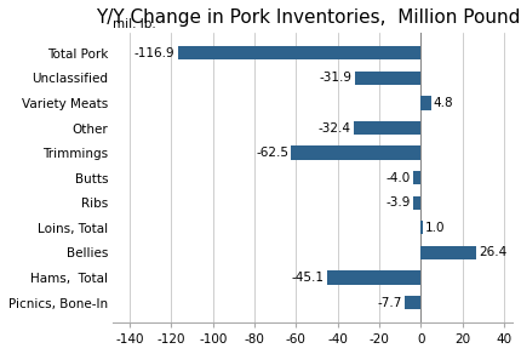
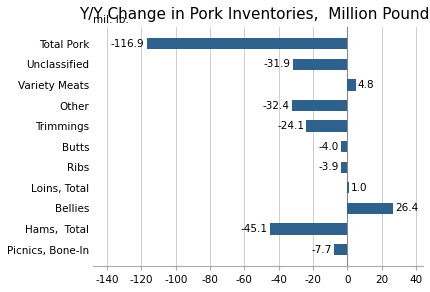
Trimmings: -62.5 -> -24.1
